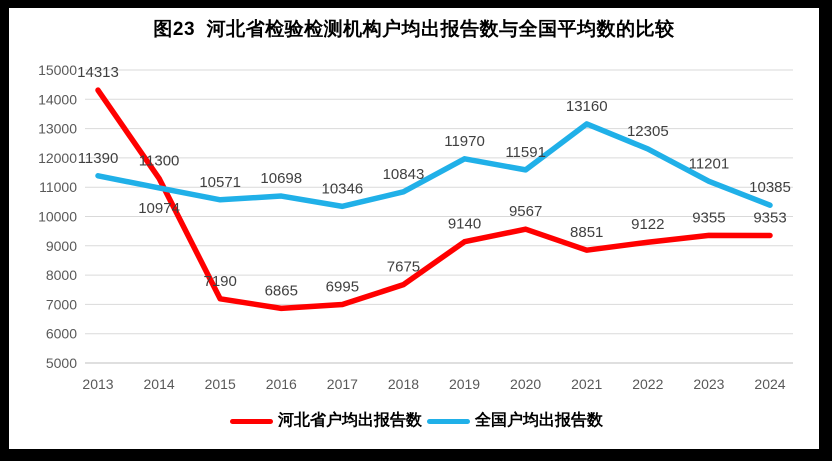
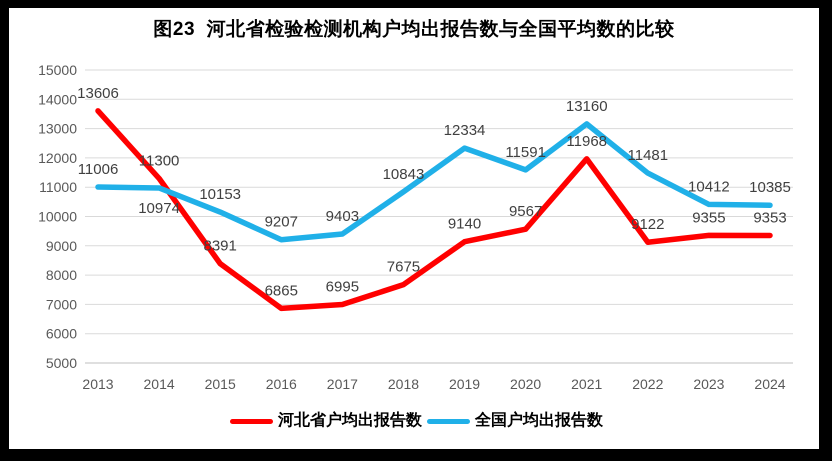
河北省户均出报告数/2013: 14313 -> 13606
全国户均出报告数/2013: 11390 -> 11006
河北省户均出报告数/2015: 7190 -> 8391
全国户均出报告数/2015: 10571 -> 10153
全国户均出报告数/2016: 10698 -> 9207
全国户均出报告数/2017: 10346 -> 9403
全国户均出报告数/2019: 11970 -> 12334
河北省户均出报告数/2021: 8851 -> 11968
全国户均出报告数/2022: 12305 -> 11481
全国户均出报告数/2023: 11201 -> 10412
